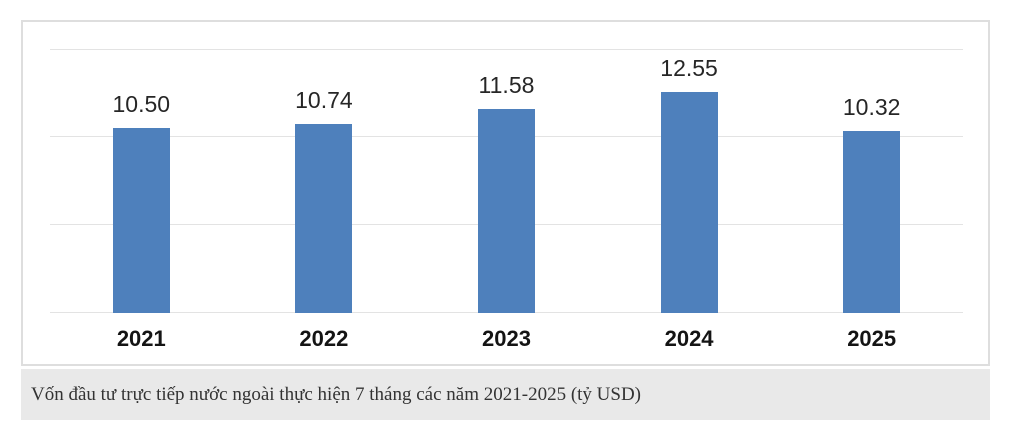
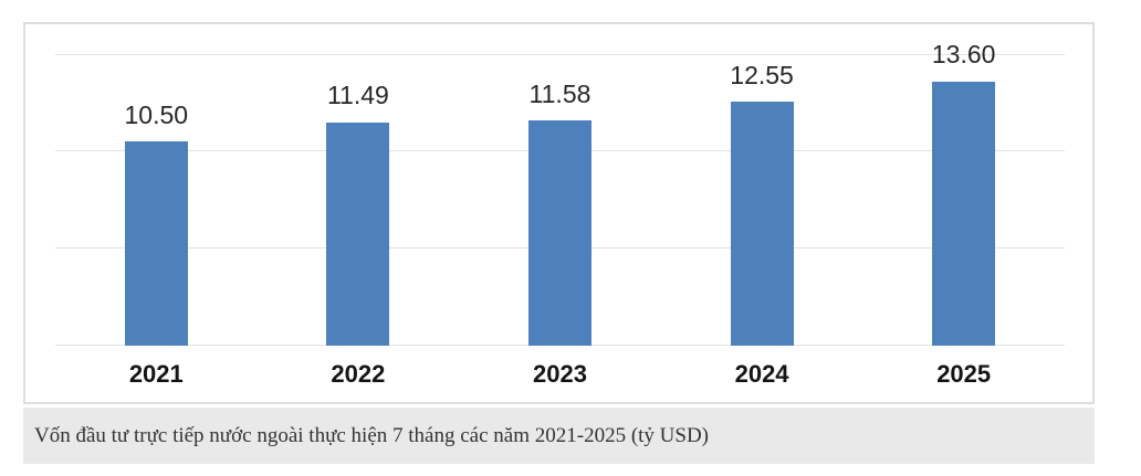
2022: 10.74 -> 11.49
2025: 10.32 -> 13.60
